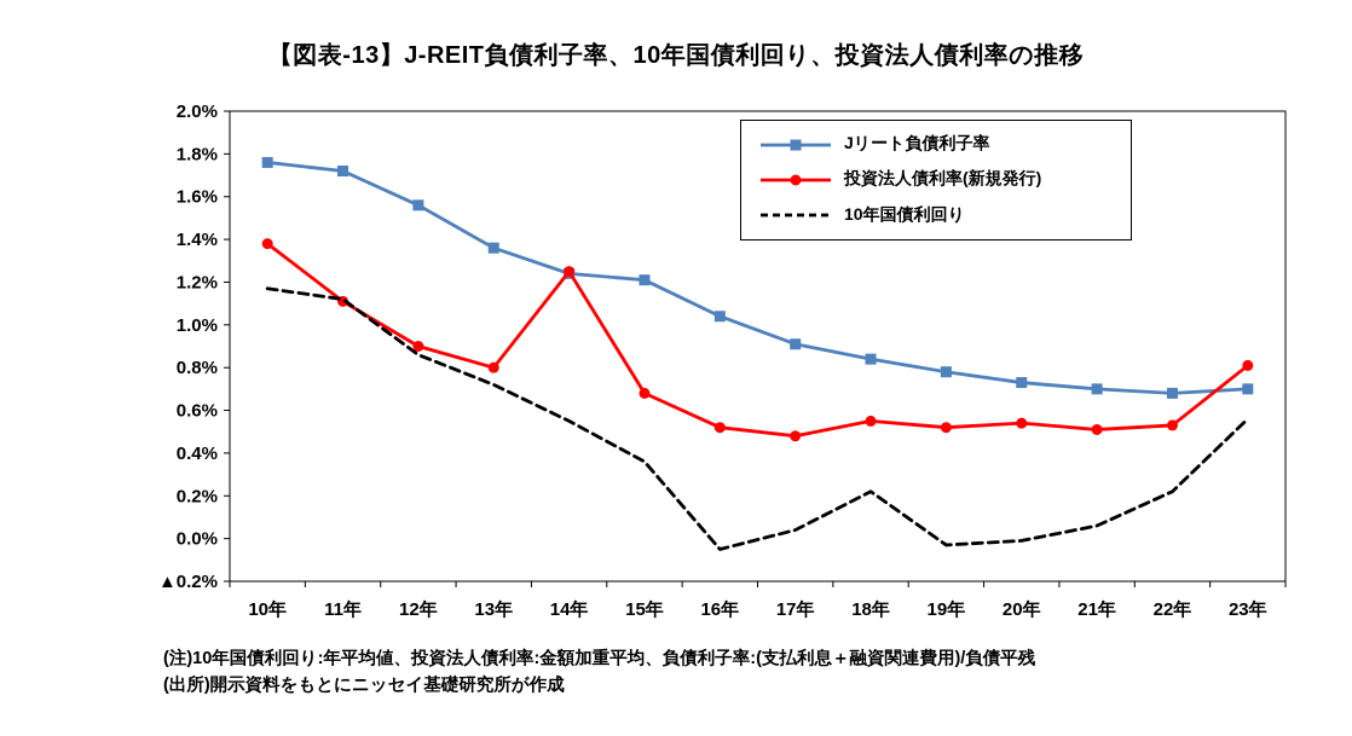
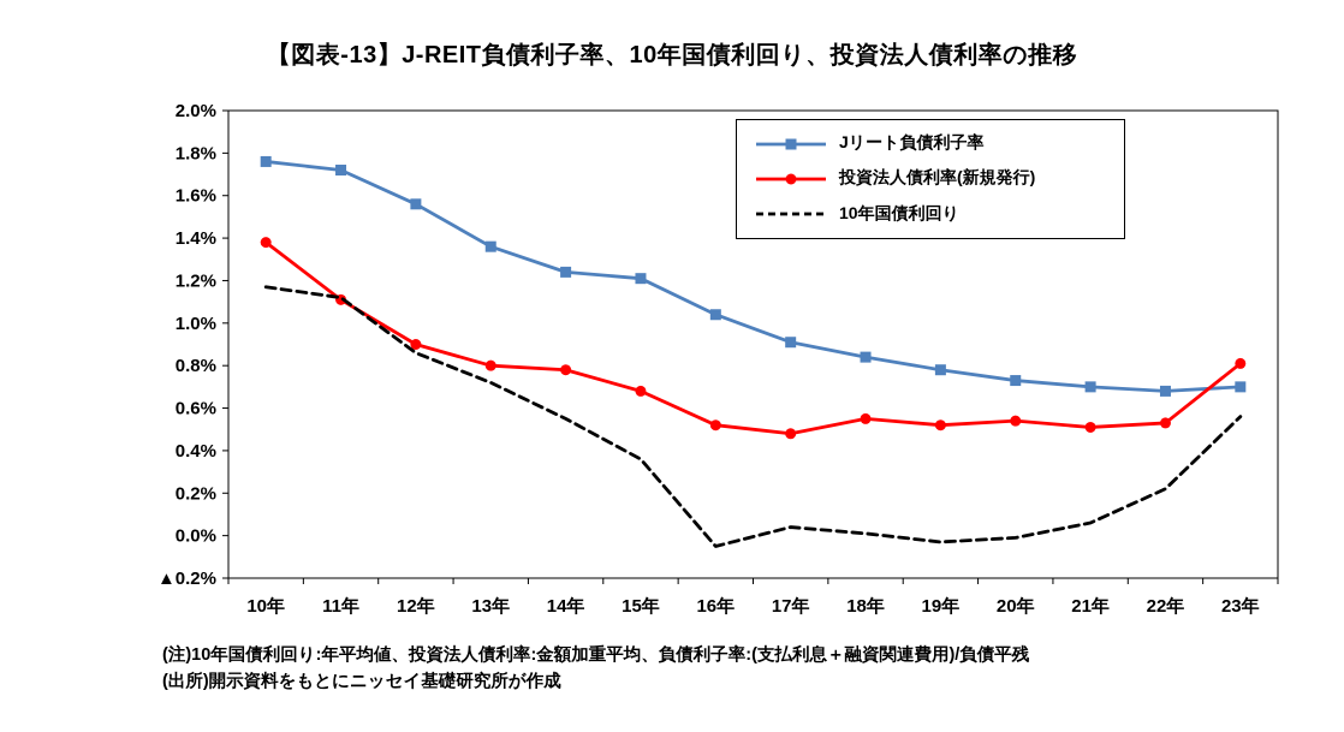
投資法人債利率(新規発行)/14年: 1.25% -> 0.78%
10年国債利回り/18年: 0.22% -> 0.01%
